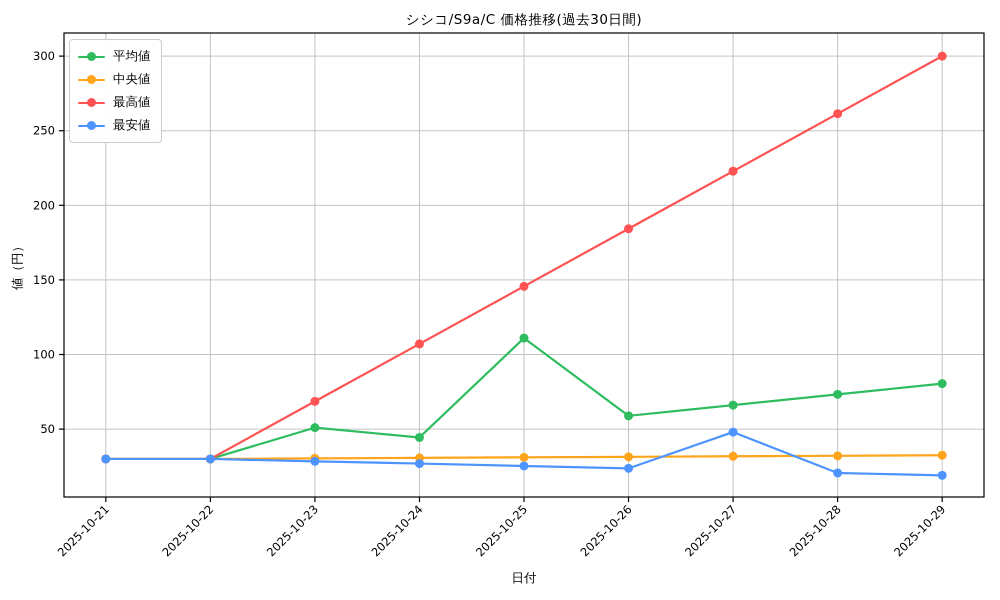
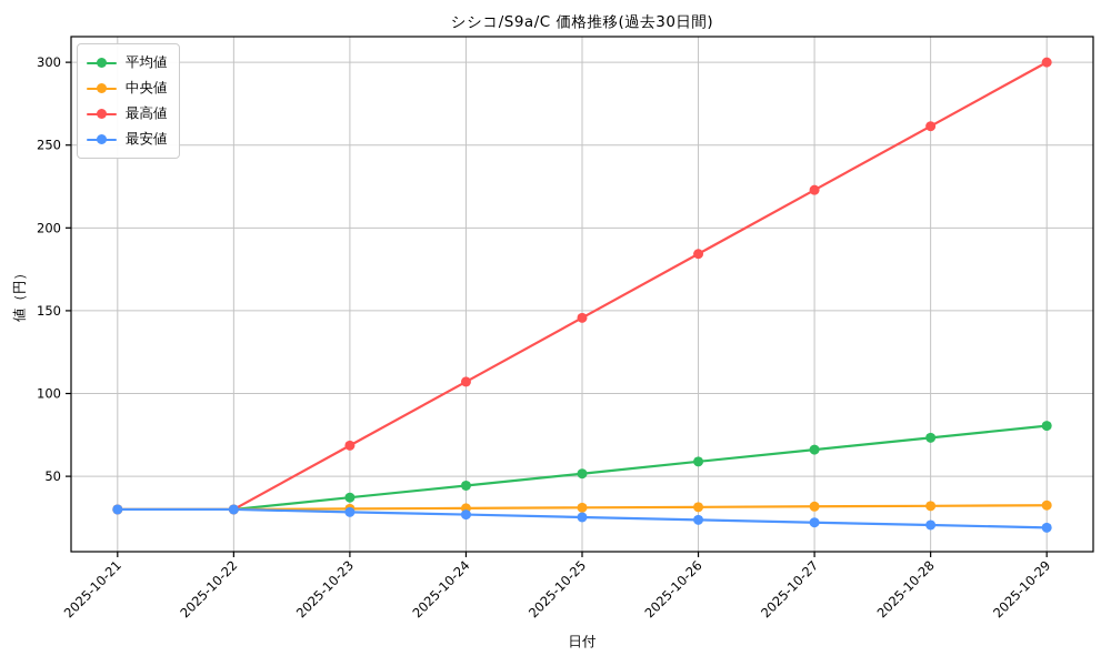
平均値/2025-10-23: 51 -> 37
平均値/2025-10-25: 111 -> 52
最安値/2025-10-27: 48 -> 22
